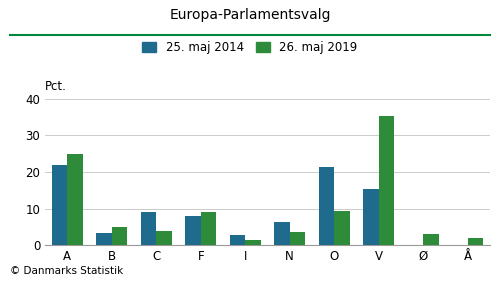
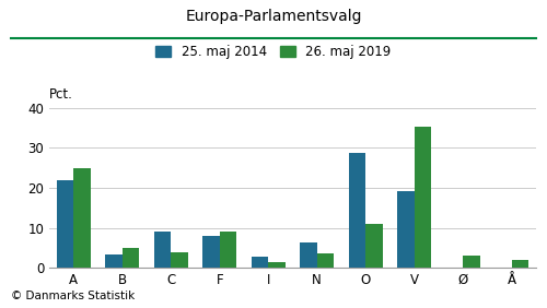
25. maj 2014/O: 21.5 -> 28.8
26. maj 2019/O: 9.5 -> 11.0
25. maj 2014/V: 15.5 -> 19.3
